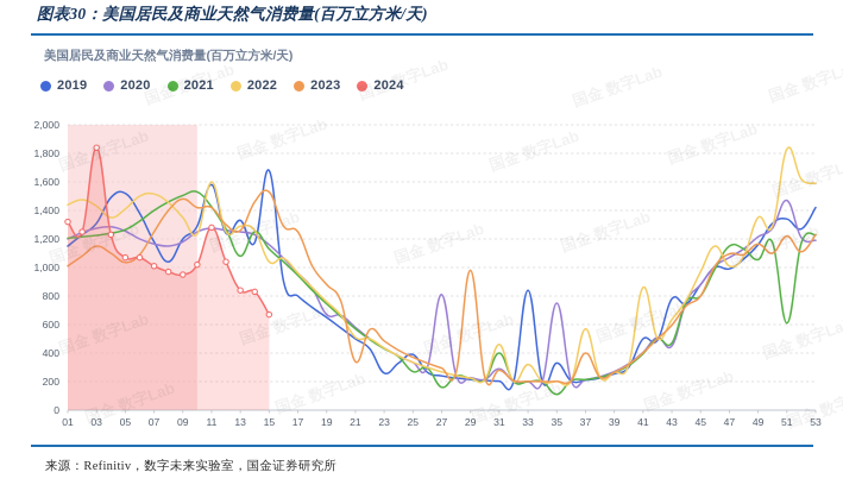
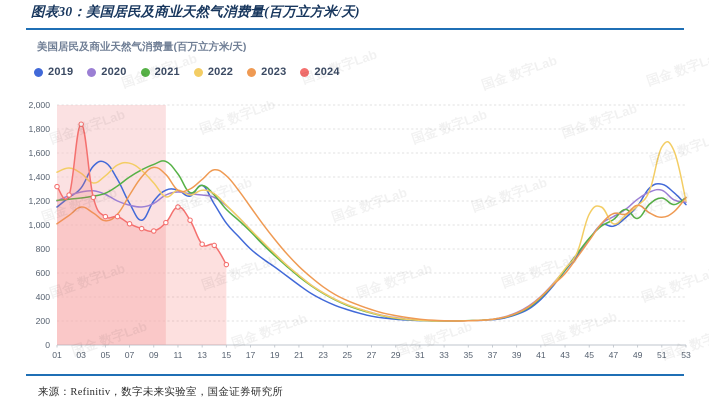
2019/11: 1580 -> 1290
2022/11: 1600 -> 1290
2023/11: 1420 -> 1290
2024/11: 1280 -> 1150
2021/13: 1080 -> 1330
2023/13: 1260 -> 1380
2019/15: 1680 -> 1020
2022/15: 1040 -> 1160
2023/15: 1530 -> 1410
2023/17: 1250 -> 1150
2020/19: 670 -> 760
2022/21: 510 -> 580
2023/21: 340 -> 660
2019/23: 260 -> 380
2019/25: 390 -> 300
2021/25: 270 -> 330
2020/27: 810 -> 270
2021/27: 160 -> 260
2023/29: 980 -> 240
2020/31: 290 -> 210
2021/31: 400 -> 200
2022/31: 460 -> 210
2023/31: 280 -> 220
2019/33: 840 -> 200
2022/33: 320 -> 200
2019/35: 330 -> 200
2020/35: 750 -> 200
2021/35: 110 -> 200
2022/37: 570 -> 210
2023/37: 400 -> 210
2019/41: 500 -> 380
2022/41: 860 -> 400
2019/43: 780 -> 620
2020/43: 450 -> 630
2021/43: 470 -> 620
2021/45: 800 -> 890
2022/45: 970 -> 1090
2023/45: 800 -> 870
2021/47: 1150 -> 1040
2022/49: 1350 -> 1160
2020/51: 1470 -> 1290
2021/51: 610 -> 1220
2022/51: 1830 -> 1650
2023/51: 1220 -> 1060
2019/53: 1420 -> 1170
2022/53: 1590 -> 1200
